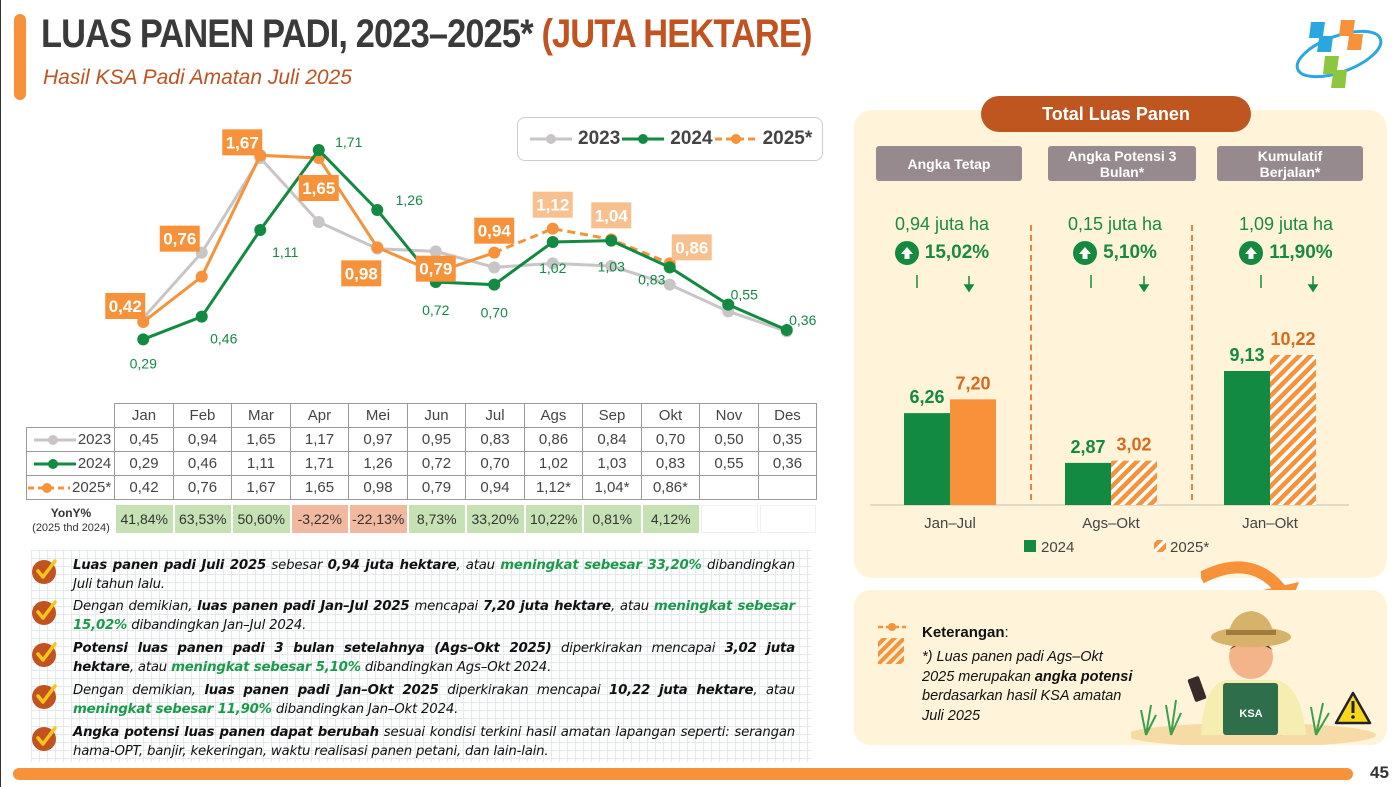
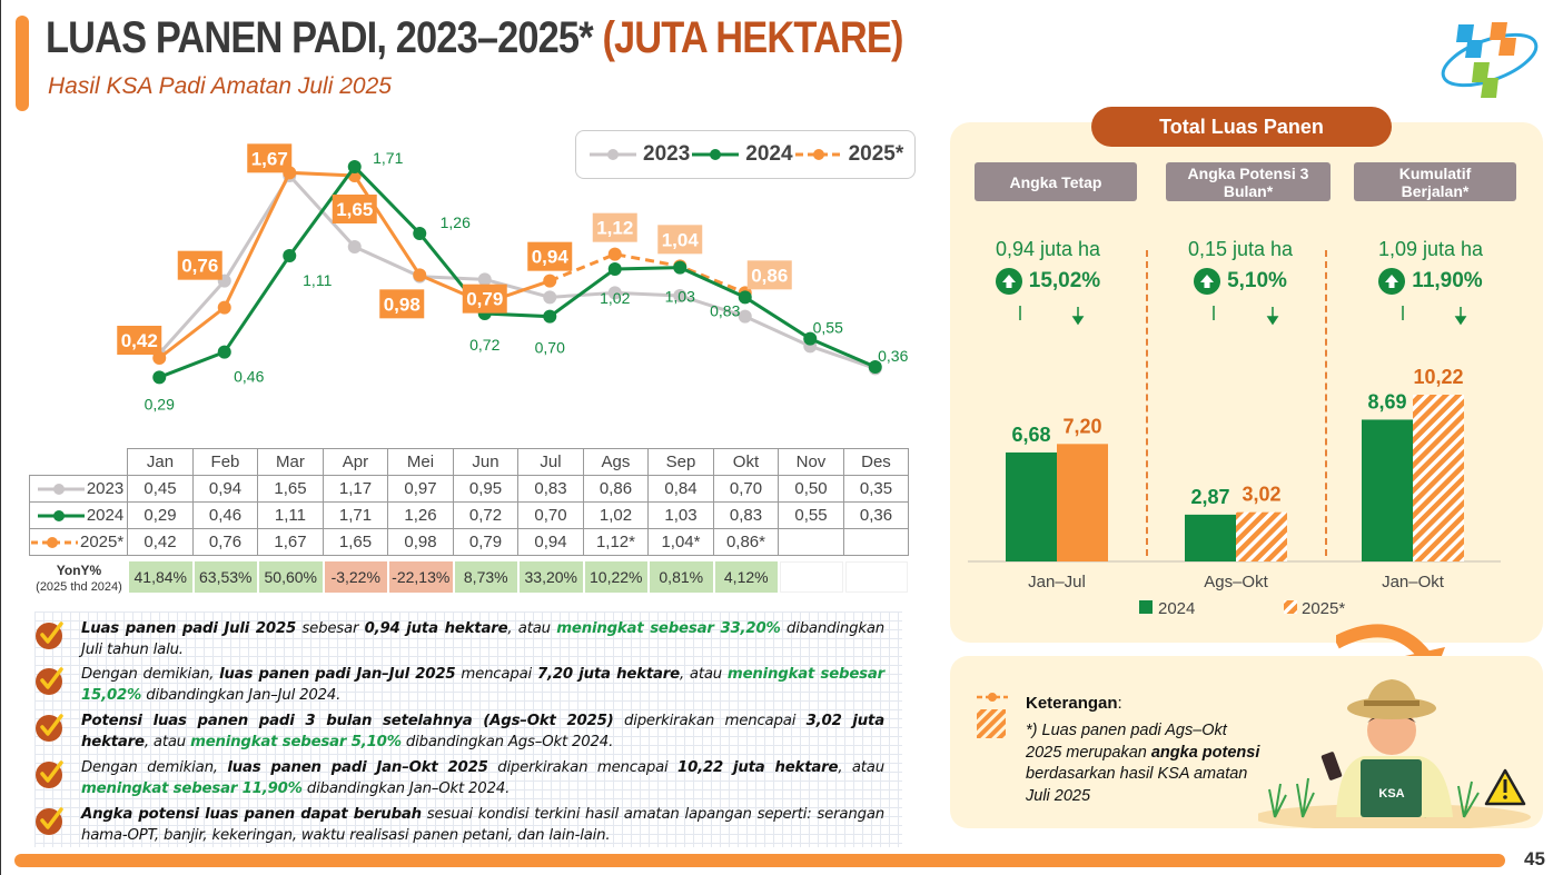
Total Luas Panen/2024/Jan–Jul: 6,26 -> 6,68
Total Luas Panen/2024/Jan–Okt: 9,13 -> 8,69
